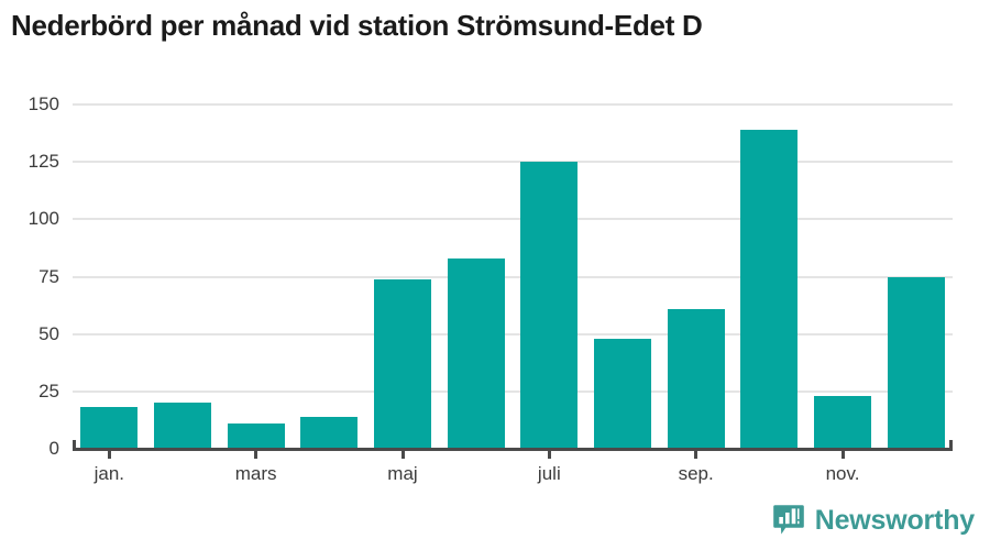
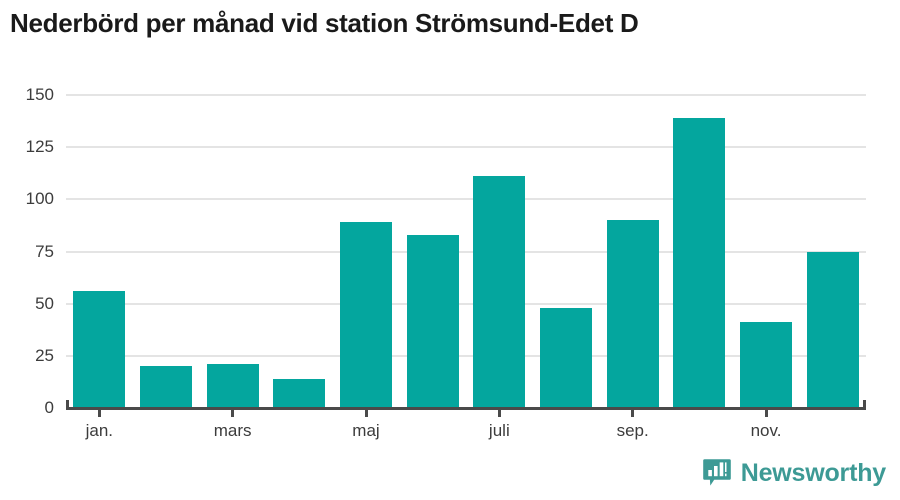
jan.: 18 -> 56
mars: 11 -> 21
maj: 74 -> 89
juli: 125 -> 111
sep.: 61 -> 90
nov.: 23 -> 41
